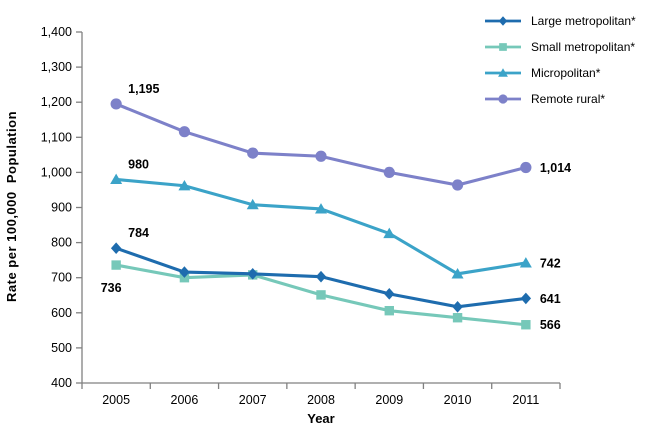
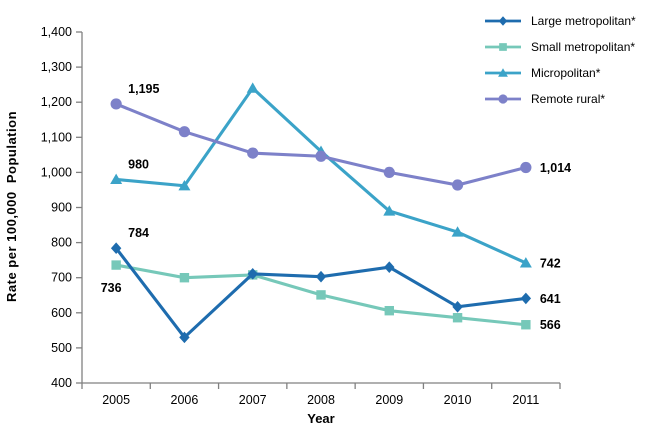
Large metropolitan*/2006: 720 -> 530
Micropolitan*/2007: 910 -> 1240
Micropolitan*/2008: 900 -> 1060
Large metropolitan*/2009: 650 -> 730
Micropolitan*/2009: 830 -> 890
Micropolitan*/2010: 710 -> 830
